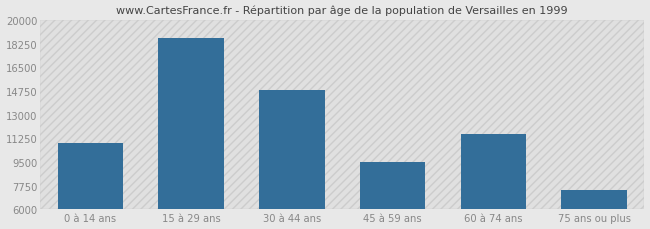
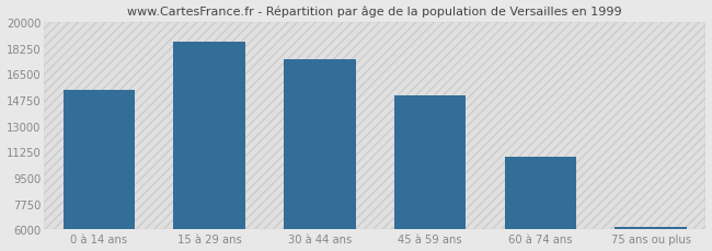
0 à 14 ans: 10900 -> 15400
30 à 44 ans: 14800 -> 17500
45 à 59 ans: 9500 -> 15000
60 à 74 ans: 11600 -> 10900
75 ans ou plus: 7400 -> 6200
